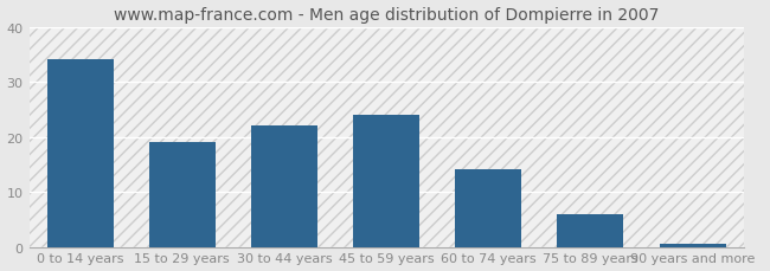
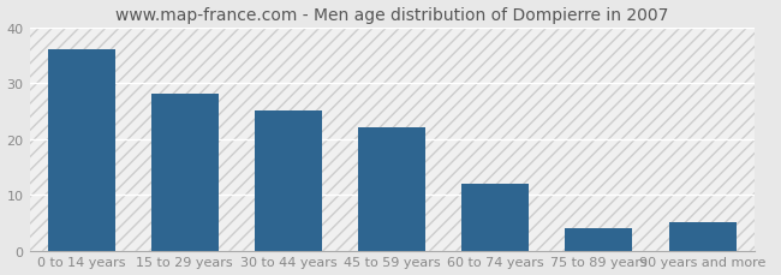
0 to 14 years: 34.0 -> 36.0
15 to 29 years: 19.0 -> 28.0
30 to 44 years: 22.0 -> 25.0
45 to 59 years: 24.0 -> 22.0
60 to 74 years: 14.0 -> 12.0
75 to 89 years: 6.0 -> 4.0
90 years and more: 0.5 -> 5.0
